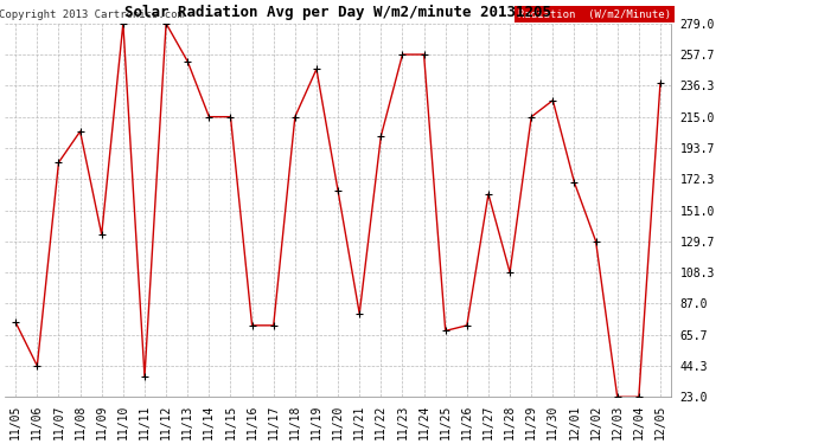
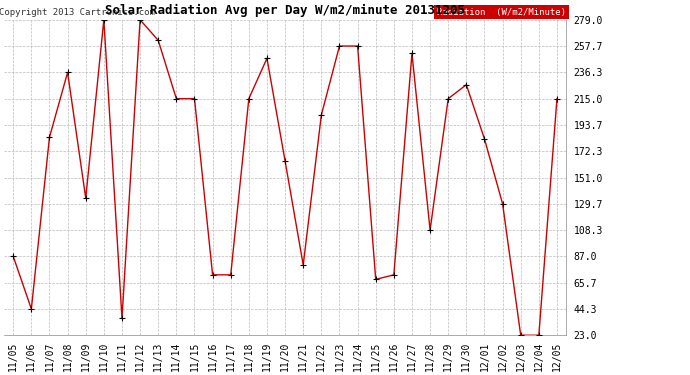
11/05: 74 -> 87
11/08: 205 -> 236
11/13: 253 -> 262
11/27: 162 -> 252
12/01: 170 -> 182
12/05: 238 -> 215
